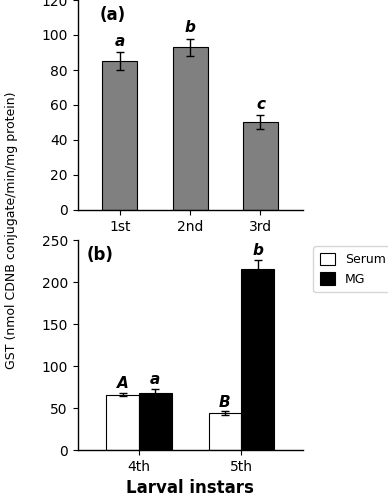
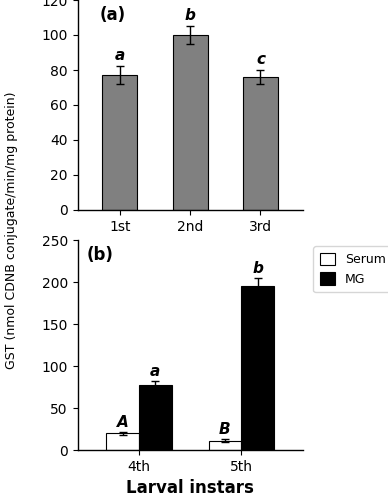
1st: 85 -> 77
2nd: 93 -> 100
3rd: 50 -> 76
Serum/4th: 66 -> 20
MG/4th: 68 -> 77
Serum/5th: 44 -> 11
MG/5th: 216 -> 195
